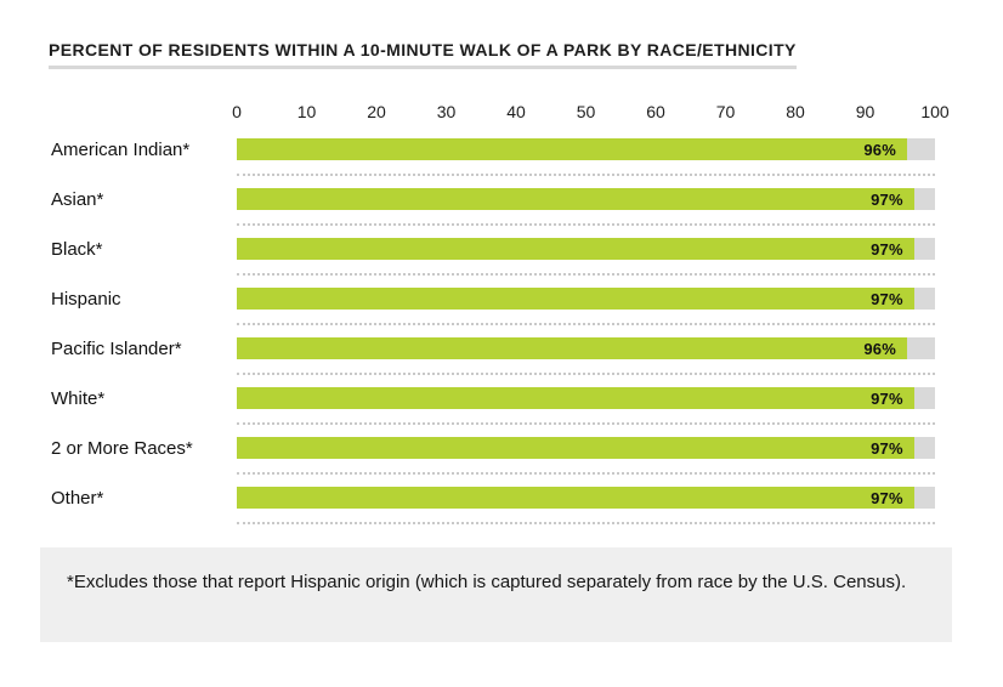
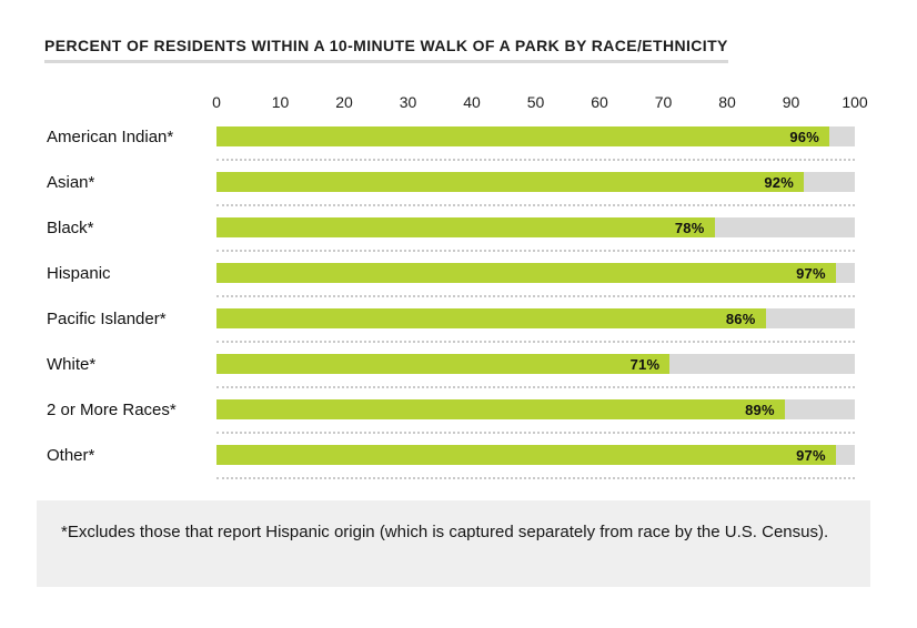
Asian*: 97% -> 92%
Black*: 97% -> 78%
Pacific Islander*: 96% -> 86%
White*: 97% -> 71%
2 or More Races*: 97% -> 89%
